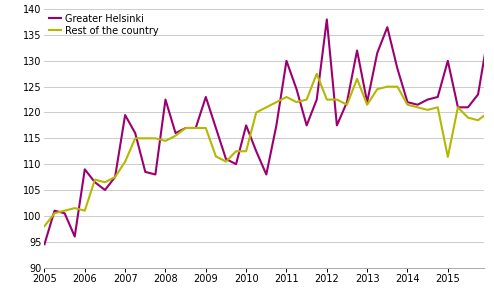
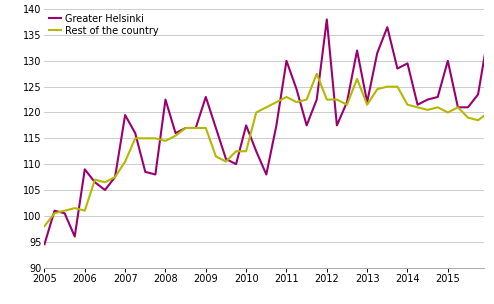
Greater Helsinki/2014: 122.0 -> 129.5
Rest of the country/2015: 111.4 -> 120.0
